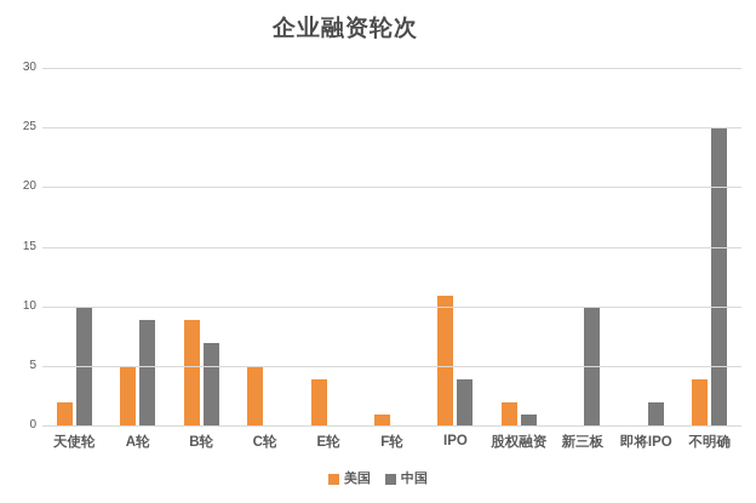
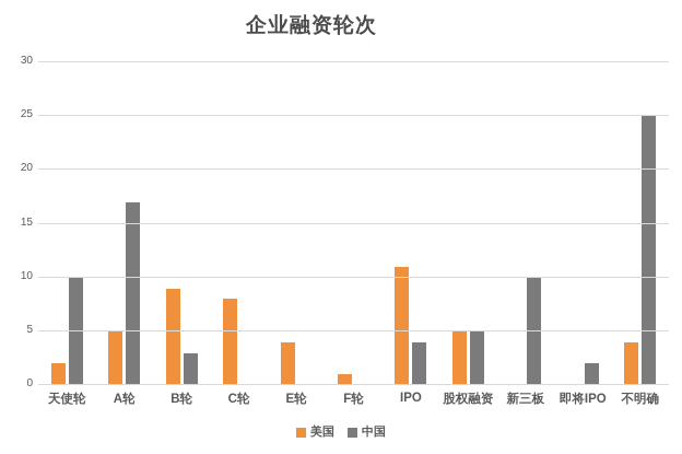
中国/A轮: 9 -> 17
中国/B轮: 7 -> 3
美国/C轮: 5 -> 8
美国/股权融资: 2 -> 5
中国/股权融资: 1 -> 5
